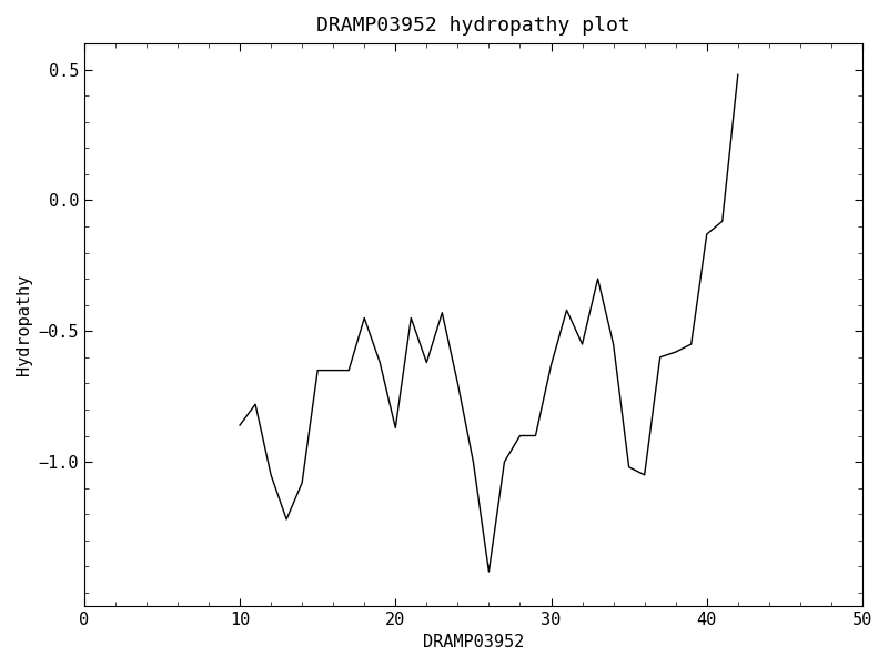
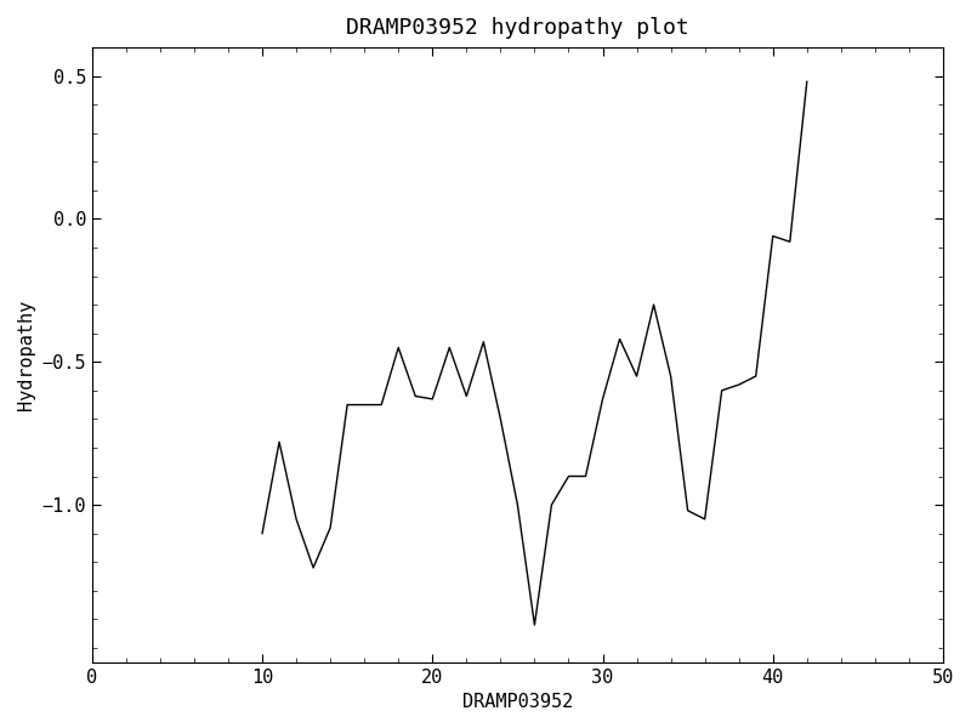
10: -0.86 -> -1.10
20: -0.87 -> -0.63
40: -0.13 -> -0.06
